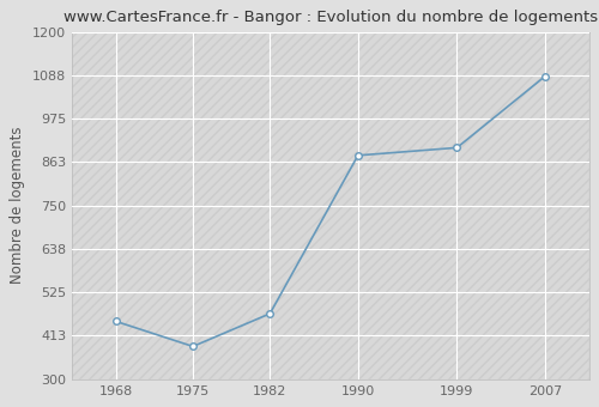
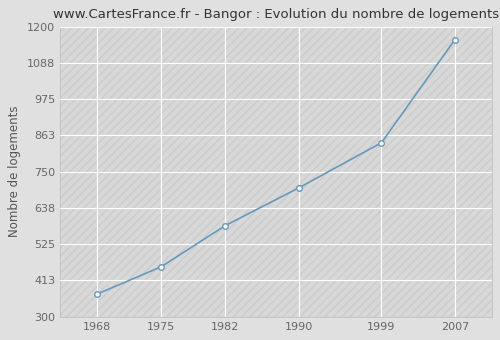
1968: 450 -> 370
1975: 385 -> 455
1982: 470 -> 583
1990: 880 -> 700
1999: 900 -> 840
2007: 1085 -> 1160
